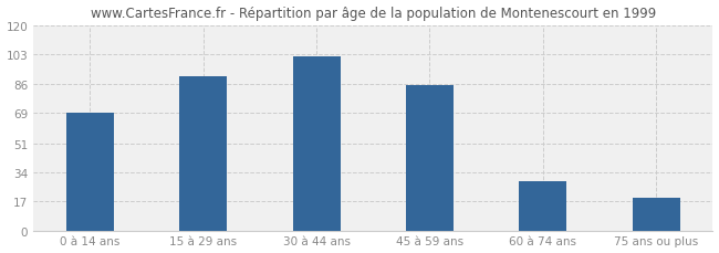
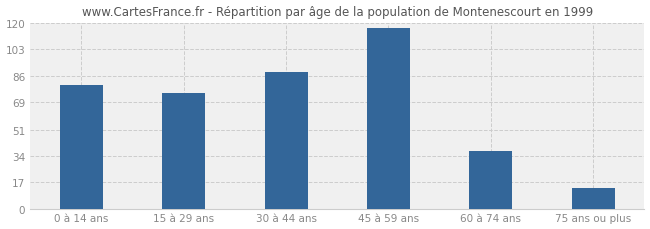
0 à 14 ans: 69 -> 80
15 à 29 ans: 90 -> 75
30 à 44 ans: 102 -> 88
45 à 59 ans: 85 -> 117
60 à 74 ans: 29 -> 37
75 ans ou plus: 19 -> 13
